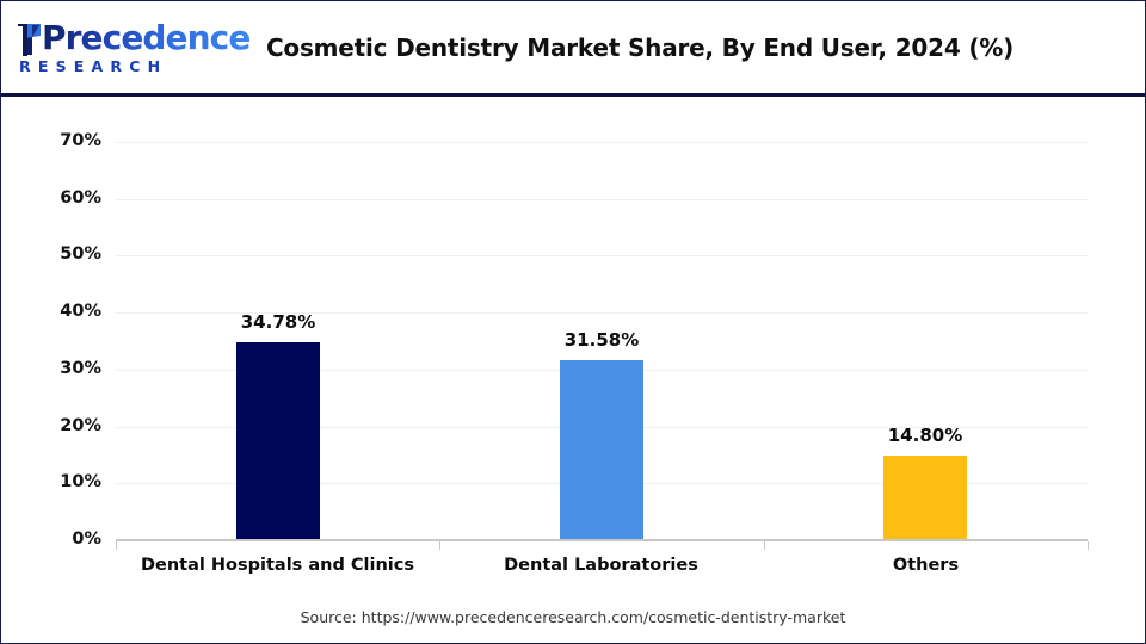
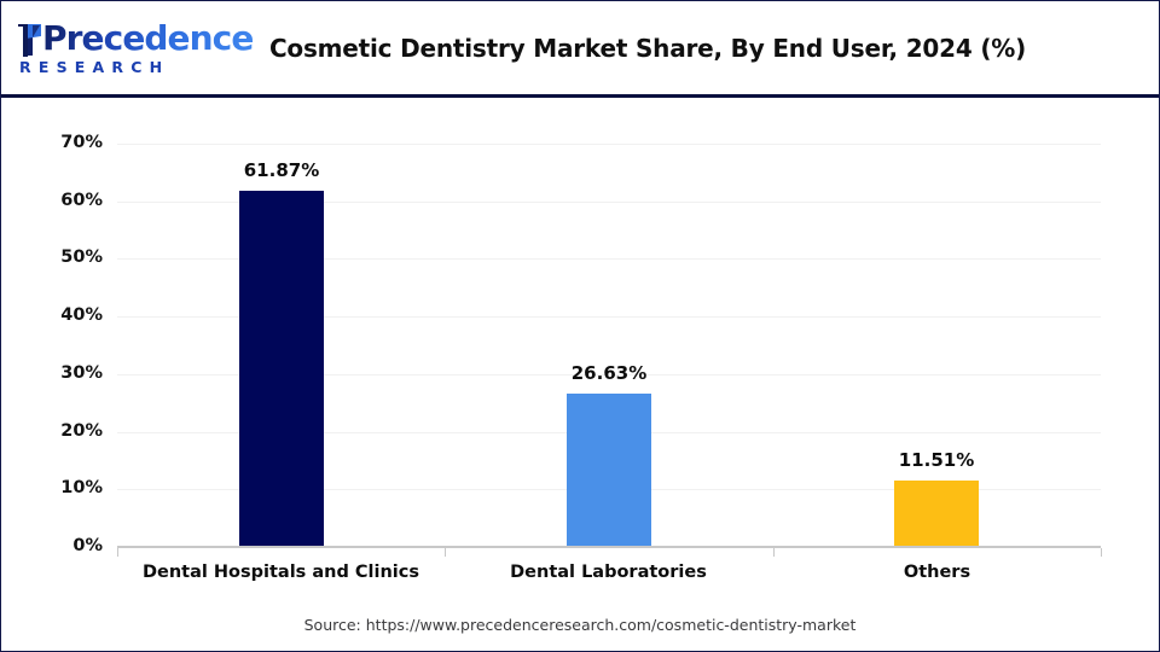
Dental Hospitals and Clinics: 34.78% -> 61.87%
Dental Laboratories: 31.58% -> 26.63%
Others: 14.80% -> 11.51%
